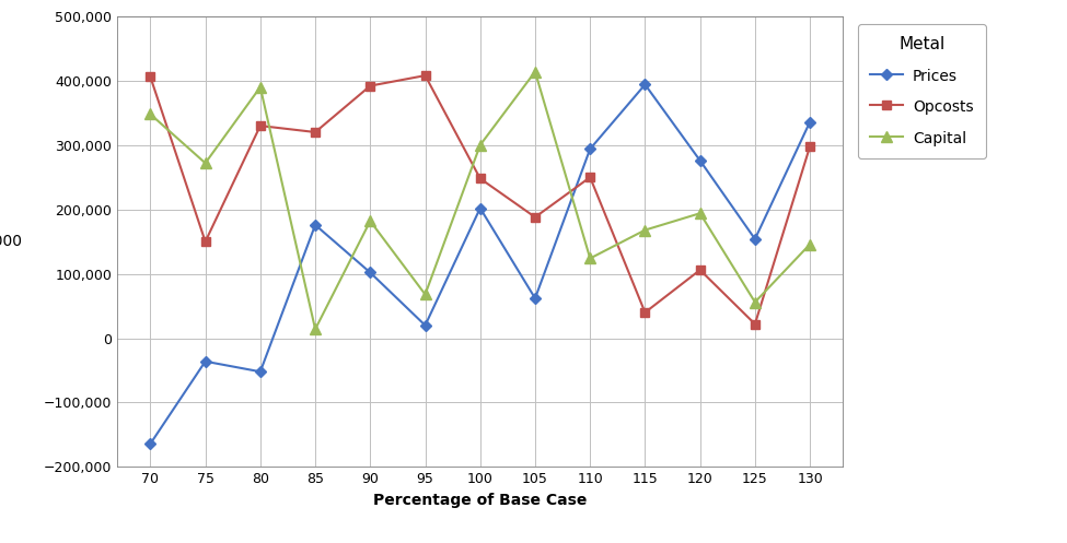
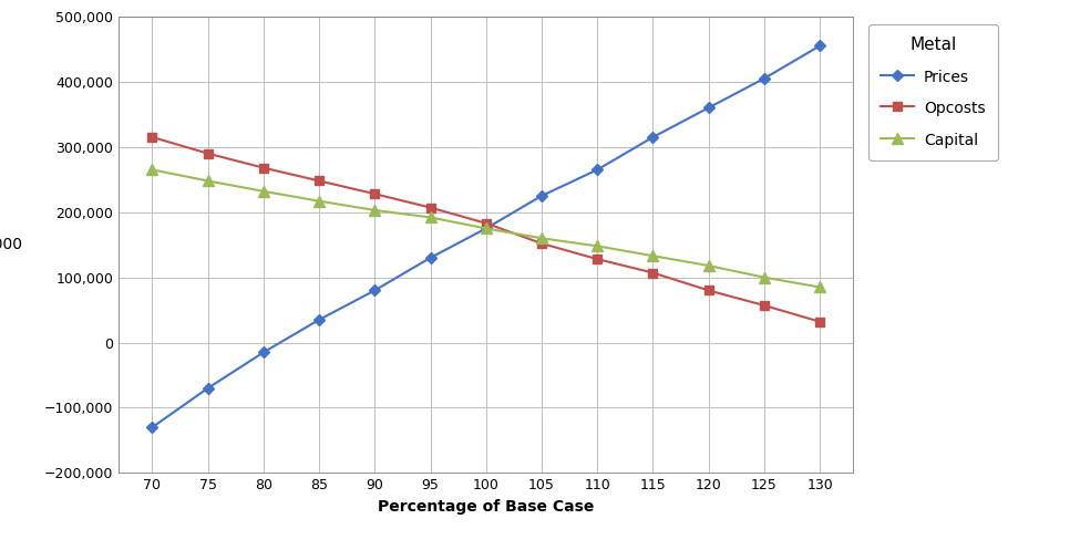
Prices/70: -164,000 -> -130,000
Opcosts/70: 406,000 -> 315,000
Capital/70: 348,000 -> 265,000
Prices/75: -36,000 -> -70,000
Opcosts/75: 150,000 -> 290,000
Capital/75: 272,000 -> 248,000
Prices/80: -52,000 -> -15,000
Opcosts/80: 330,000 -> 268,000
Capital/80: 390,000 -> 232,000
Prices/85: 176,000 -> 35,000
Opcosts/85: 320,000 -> 248,000
Capital/85: 14,000 -> 217,000
Prices/90: 102,000 -> 80,000
Opcosts/90: 392,000 -> 228,000
Capital/90: 182,000 -> 203,000
Prices/95: 20,000 -> 130,000
Opcosts/95: 408,000 -> 207,000
Capital/95: 68,000 -> 192,000
Prices/100: 202,000 -> 175,000
Opcosts/100: 248,000 -> 183,000
Capital/100: 300,000 -> 175,000
Prices/105: 62,000 -> 225,000
Opcosts/105: 188,000 -> 152,000
Capital/105: 414,000 -> 160,000
Prices/110: 294,000 -> 265,000
Opcosts/110: 250,000 -> 128,000
Capital/110: 124,000 -> 148,000
Prices/115: 394,000 -> 315,000
Opcosts/115: 40,000 -> 107,000
Capital/115: 168,000 -> 133,000
Prices/120: 276,000 -> 360,000
Opcosts/120: 106,000 -> 80,000
Capital/120: 194,000 -> 118,000
Prices/125: 154,000 -> 405,000
Opcosts/125: 22,000 -> 57,000
Capital/125: 56,000 -> 100,000
Prices/130: 336,000 -> 455,000
Opcosts/130: 298,000 -> 32,000
Capital/130: 146,000 -> 85,000
